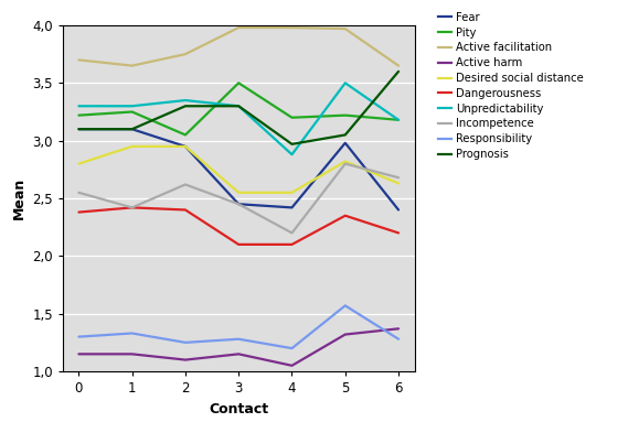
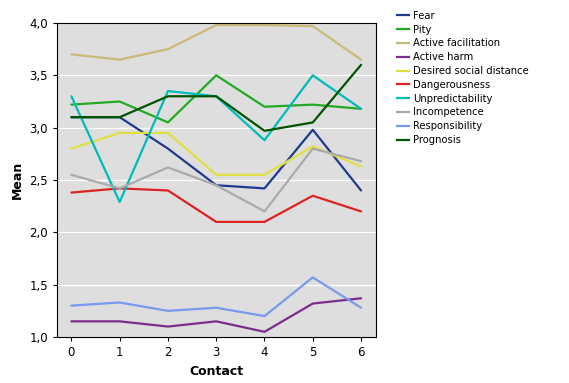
Unpredictability/1: 3,30 -> 2,29
Fear/2: 2,95 -> 2,80
